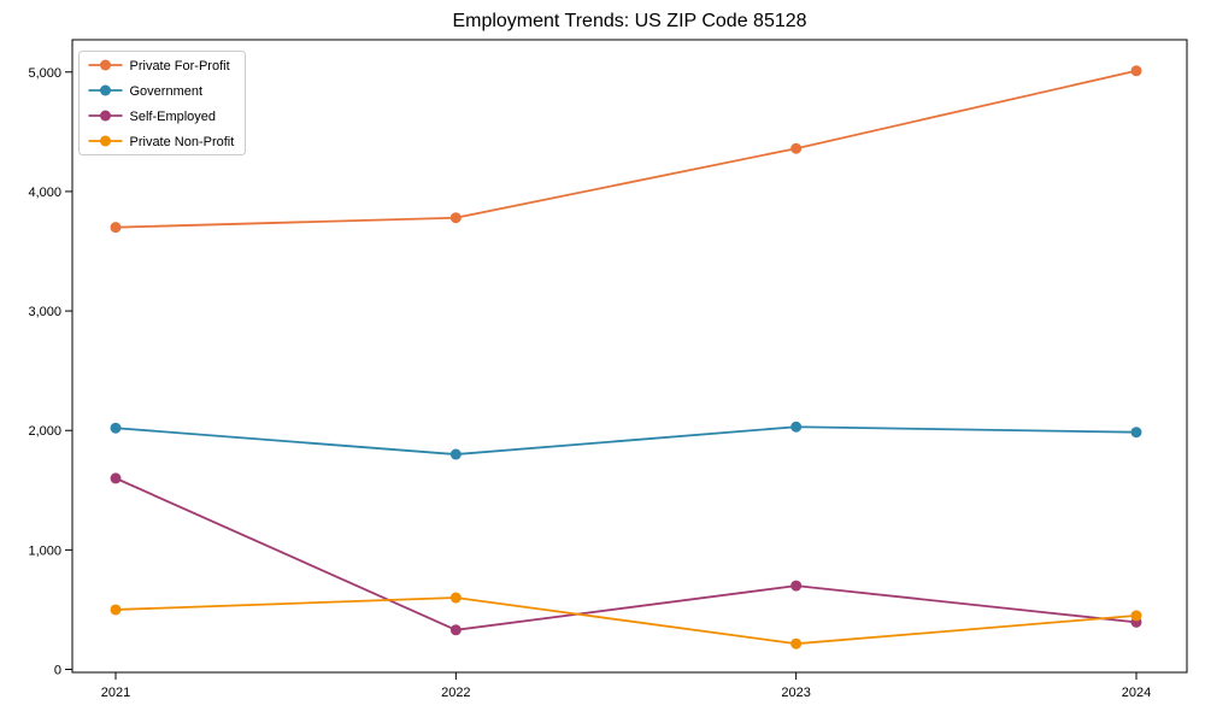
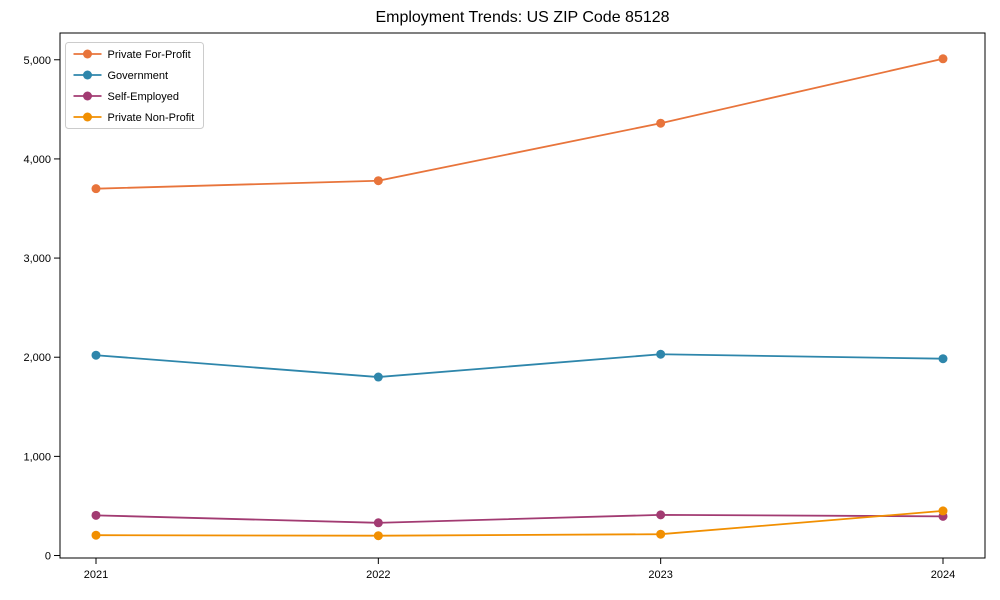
Self-Employed/2021: 1600 -> 400
Private Non-Profit/2021: 500 -> 200
Private Non-Profit/2022: 600 -> 200
Self-Employed/2023: 700 -> 400
